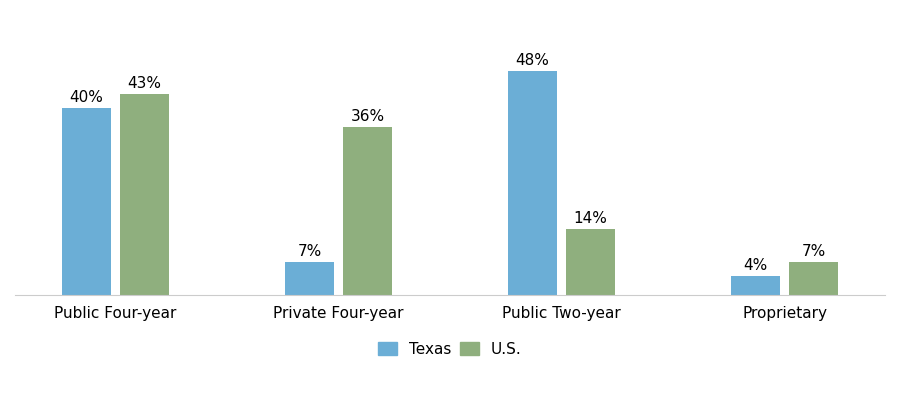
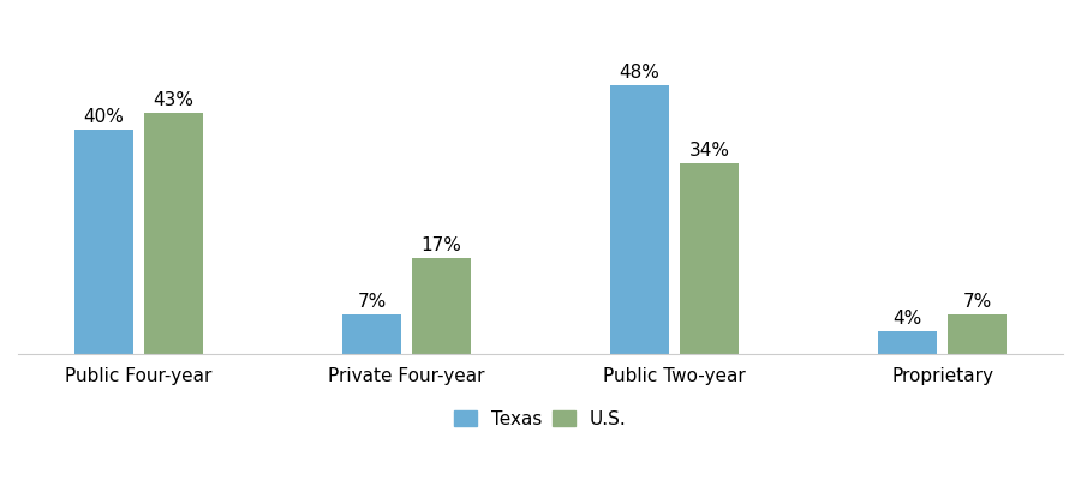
U.S./Private Four-year: 36% -> 17%
U.S./Public Two-year: 14% -> 34%
